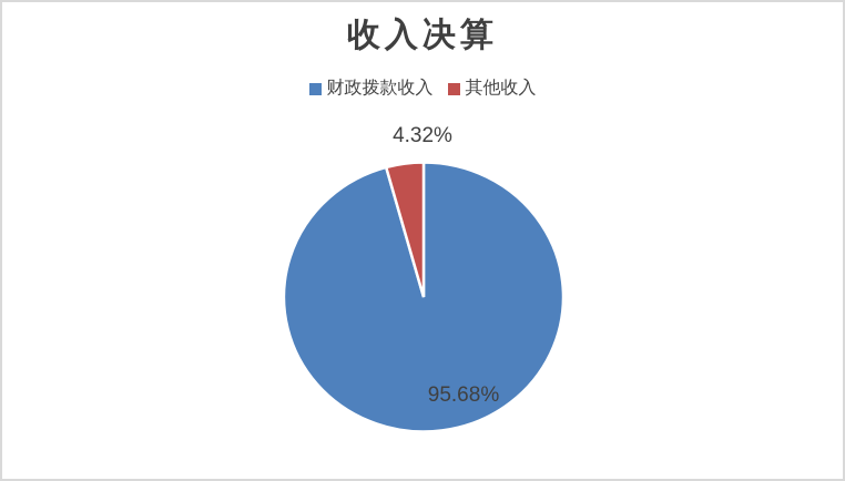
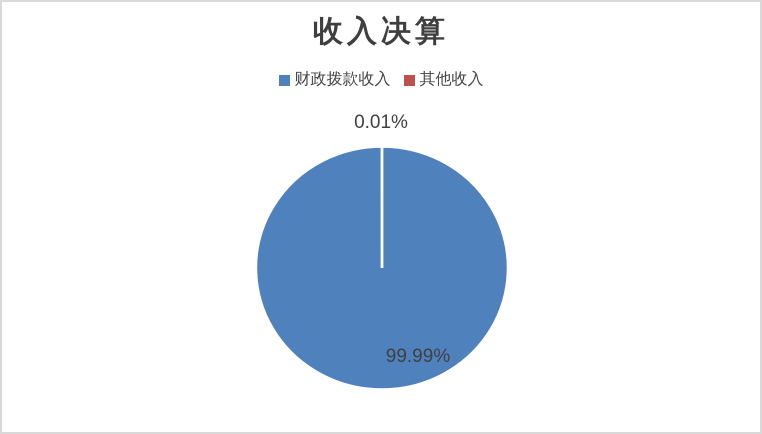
财政拨款收入: 95.68% -> 99.99%
其他收入: 4.32% -> 0.01%
